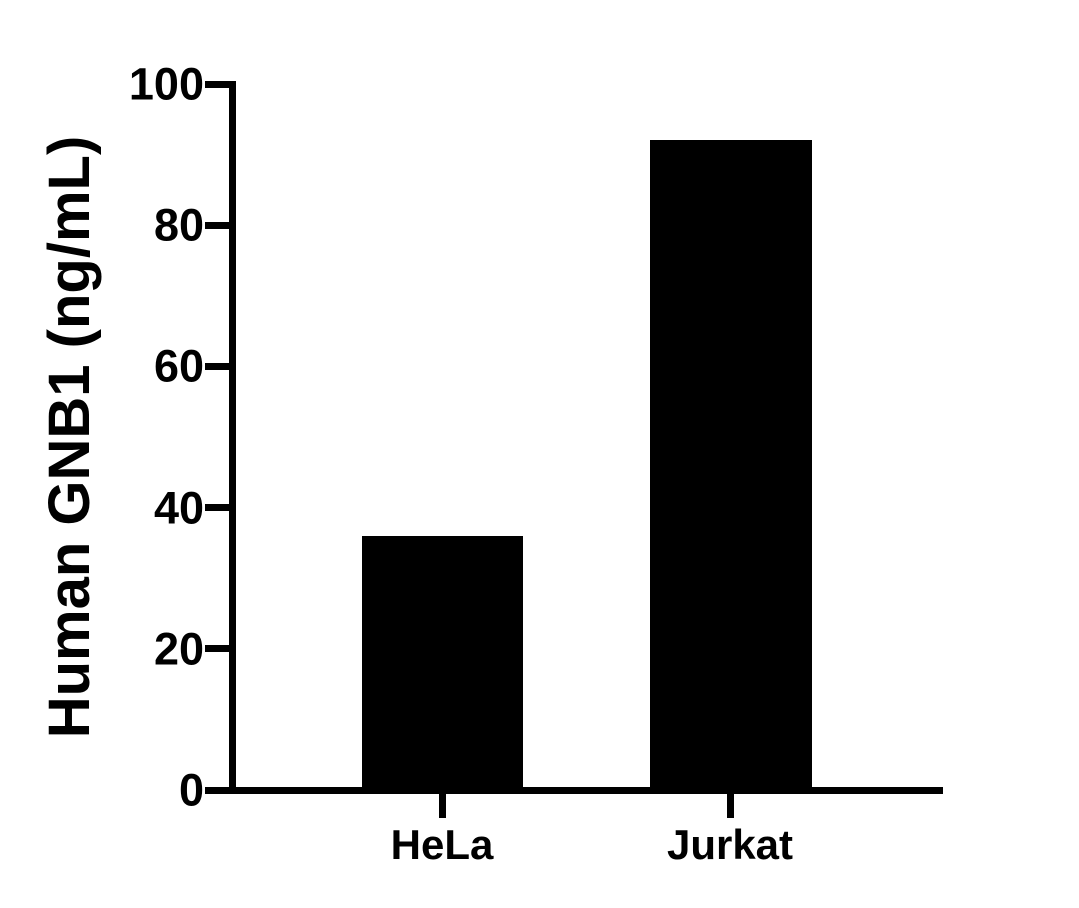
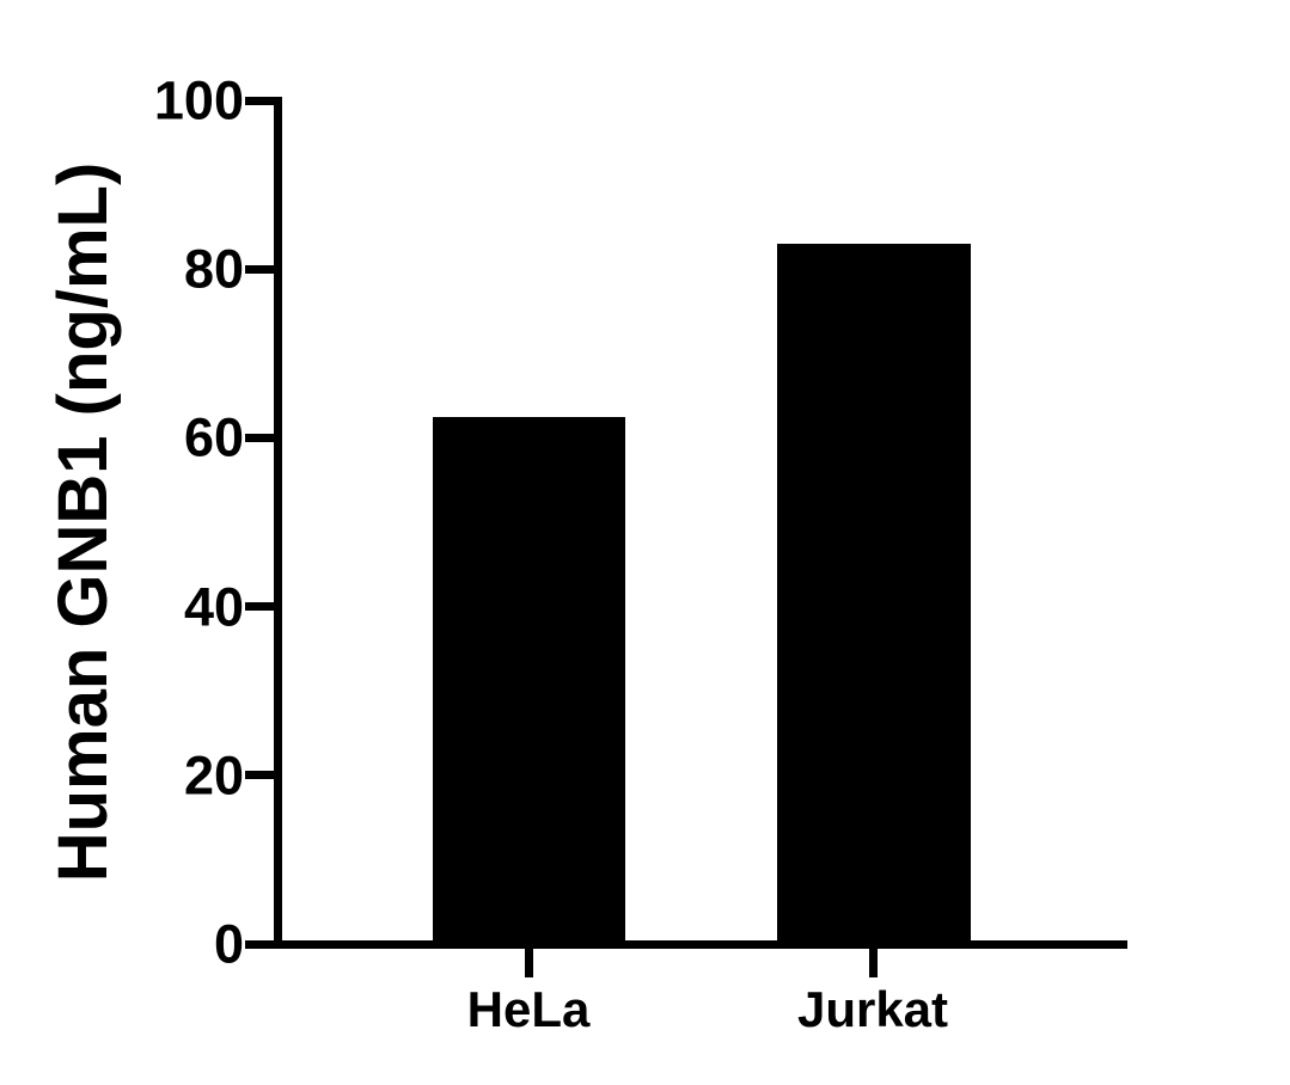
HeLa: 36 -> 62
Jurkat: 92 -> 83
